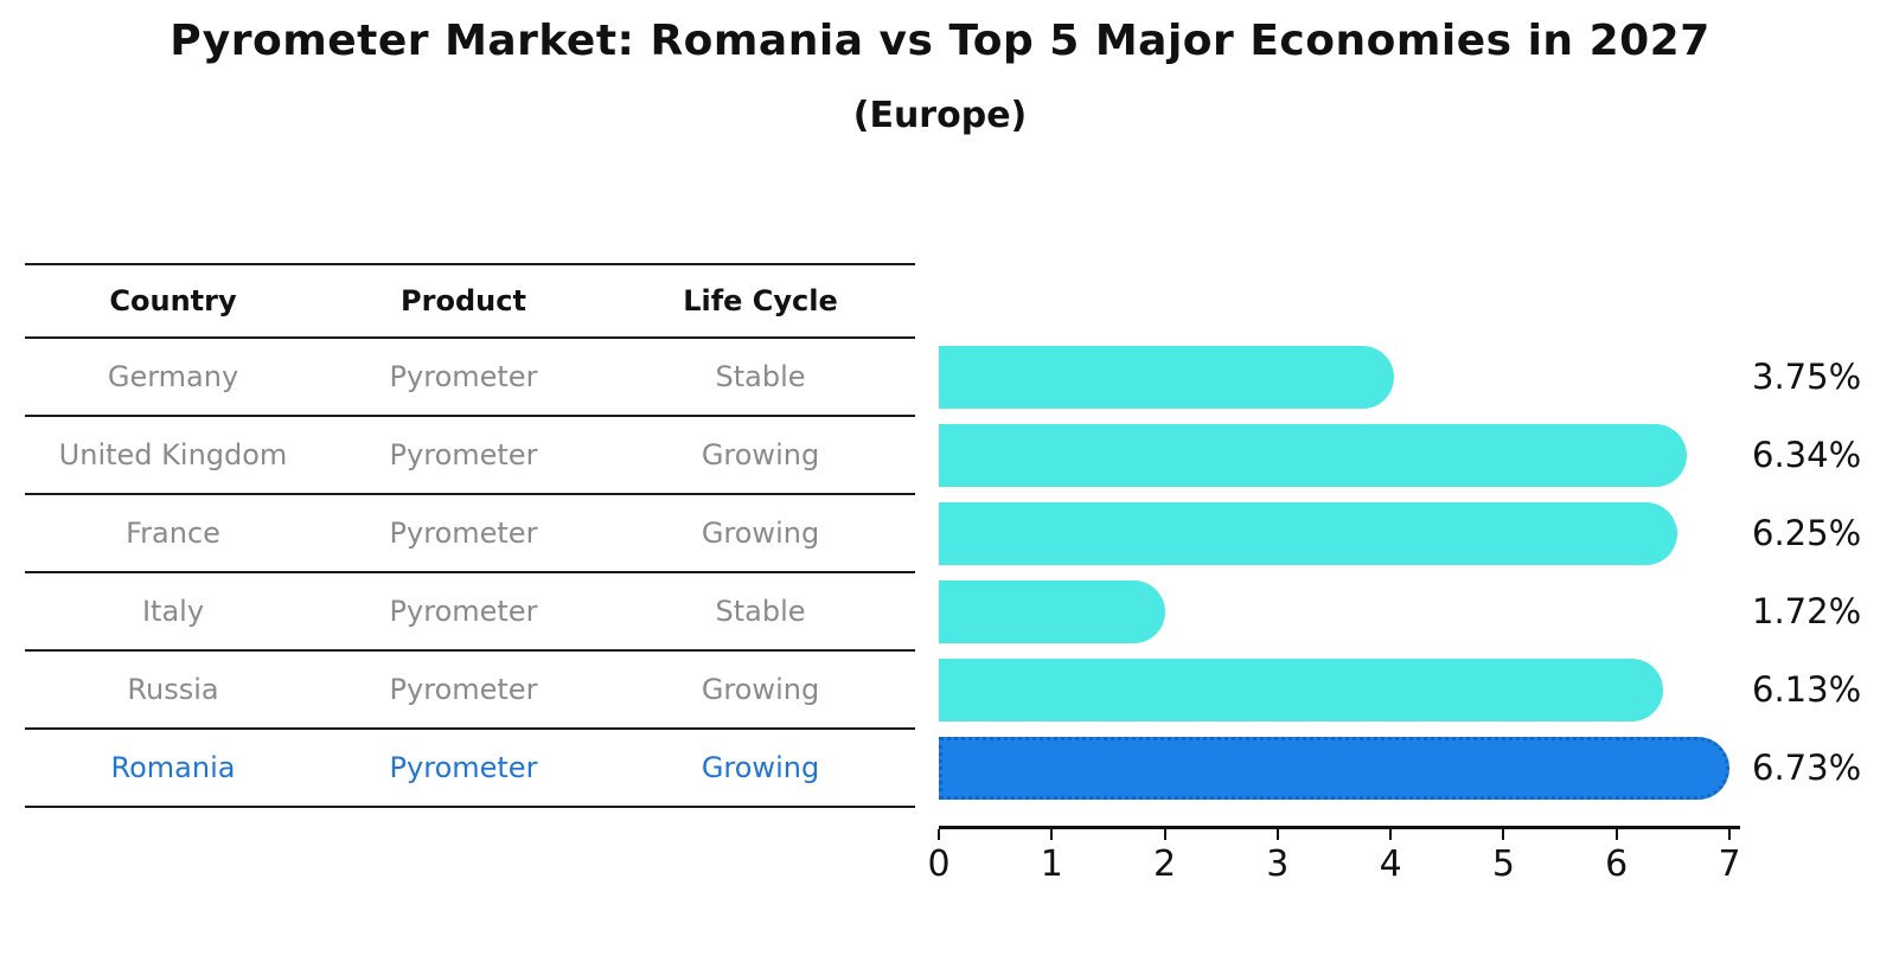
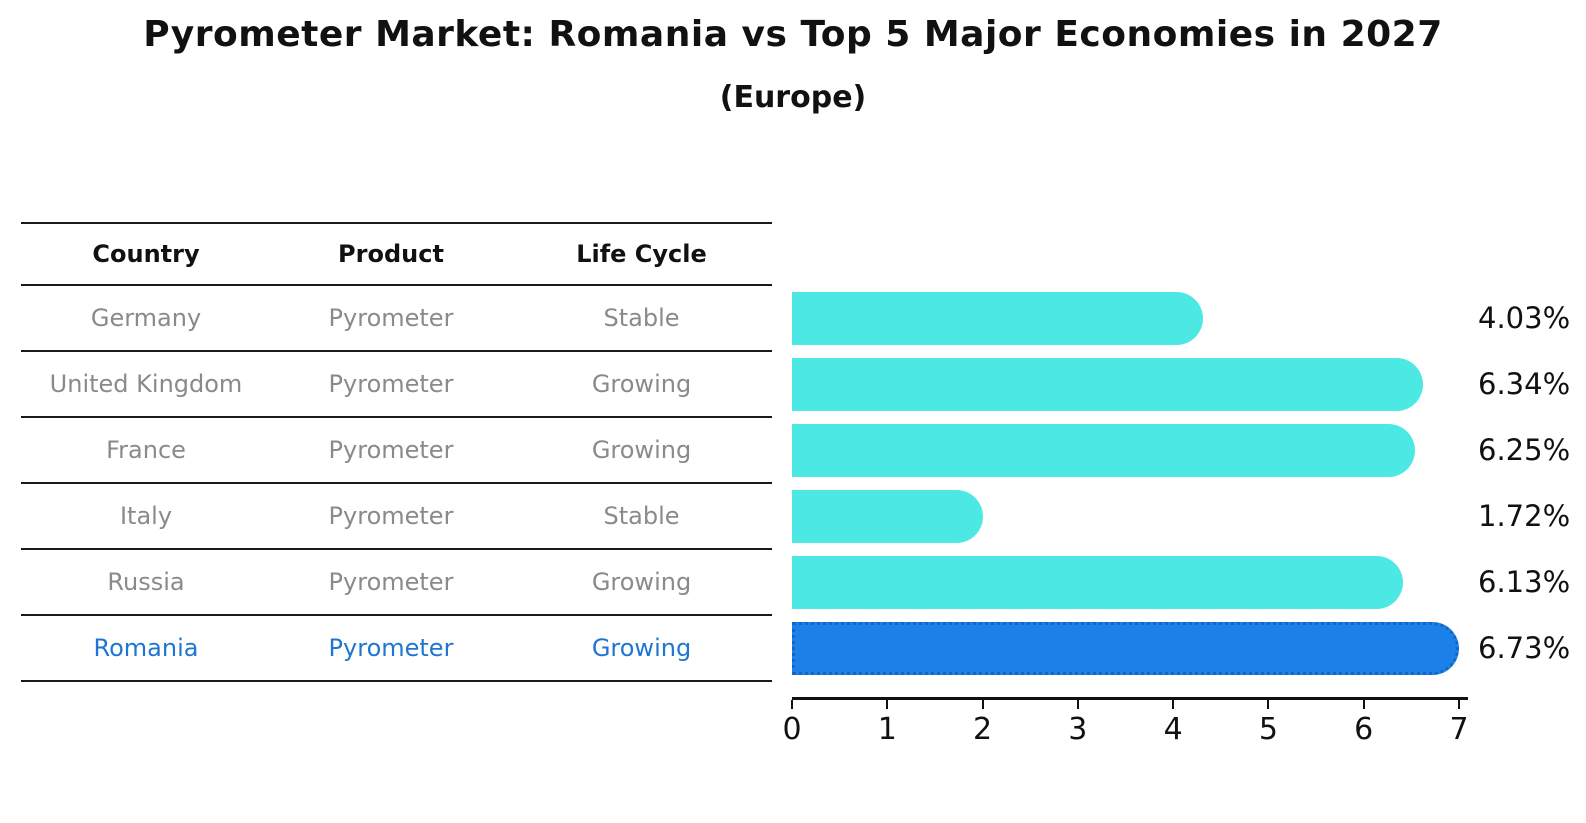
Germany: 3.75% -> 4.03%
